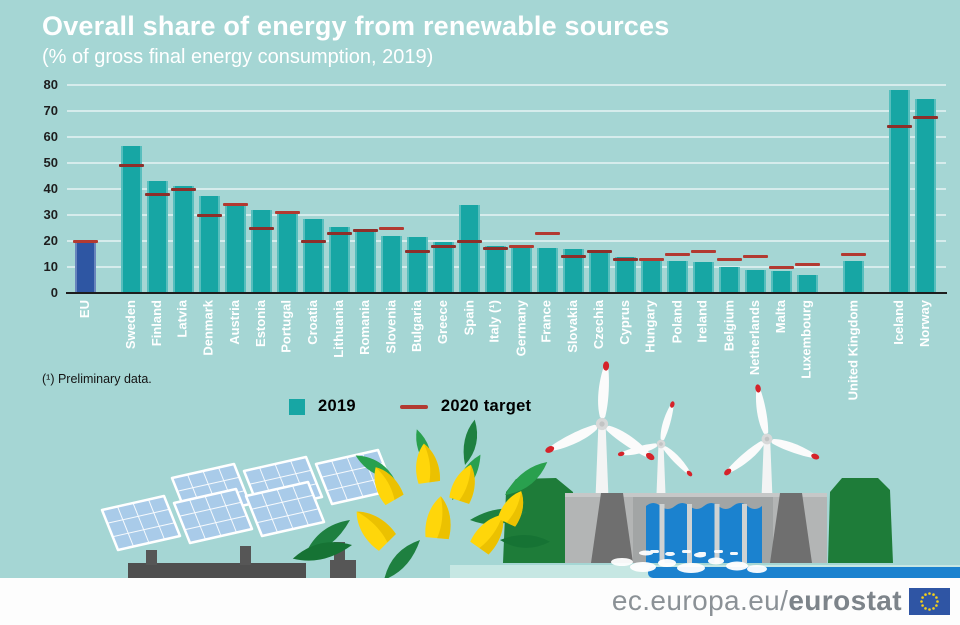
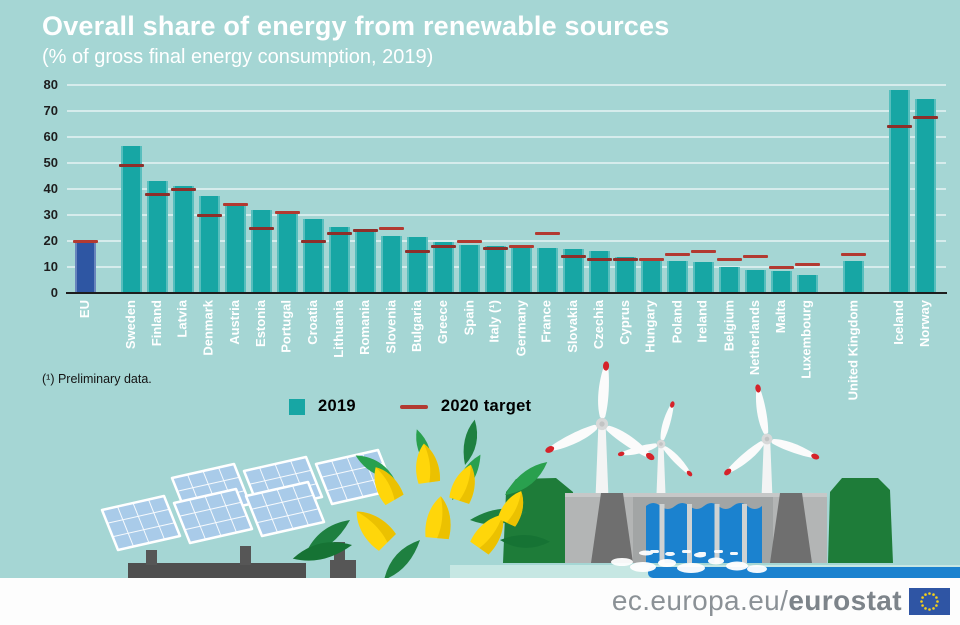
2019/Spain: 34 -> 18
2020 target/Czechia: 16 -> 13
